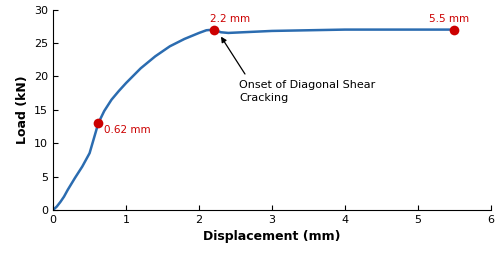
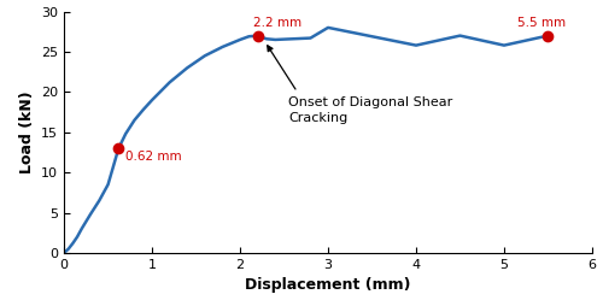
3: 26.8 -> 28.0
4: 27.0 -> 25.8
5: 27.0 -> 25.8
